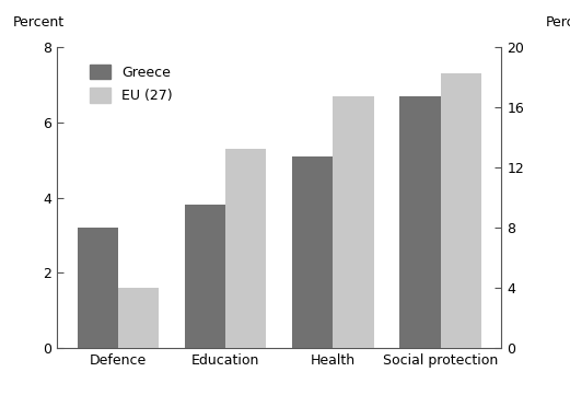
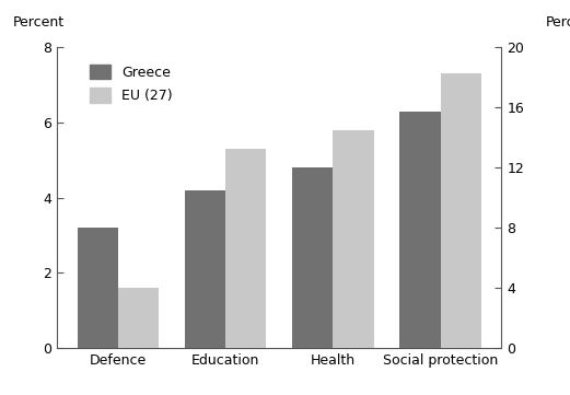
Greece/Education: 3.8 -> 4.2
Greece/Health: 5.1 -> 4.8
EU (27)/Health: 6.7 -> 5.8
Greece/Social protection: 6.7 -> 6.3
